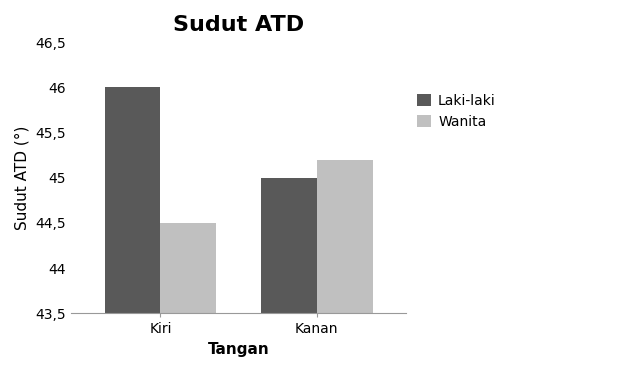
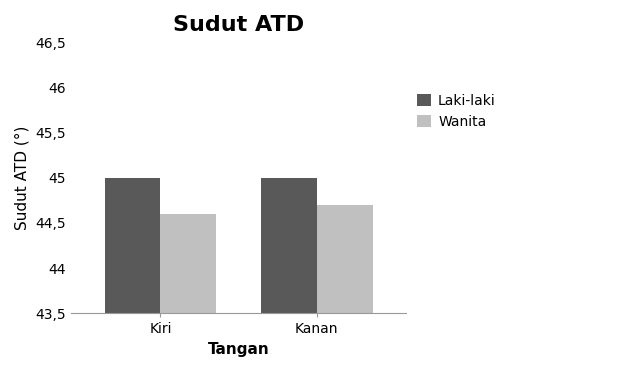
Laki-laki/Kiri: 46 -> 45
Wanita/Kiri: 44,5 -> 44,6
Wanita/Kanan: 45,2 -> 44,7
